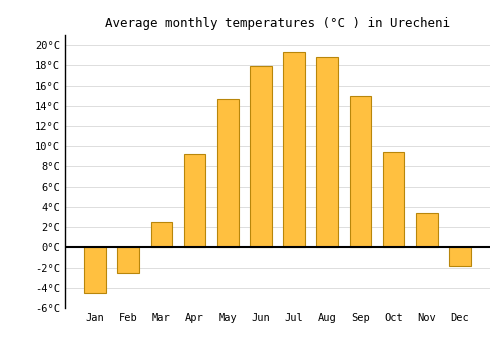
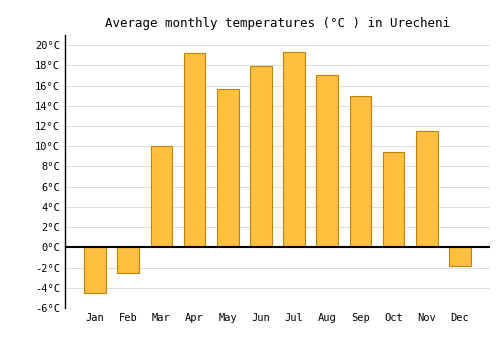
Mar: 2.5°C -> 10.0°C
Apr: 9.2°C -> 19.2°C
May: 14.7°C -> 15.7°C
Aug: 18.8°C -> 17.0°C
Nov: 3.4°C -> 11.5°C
